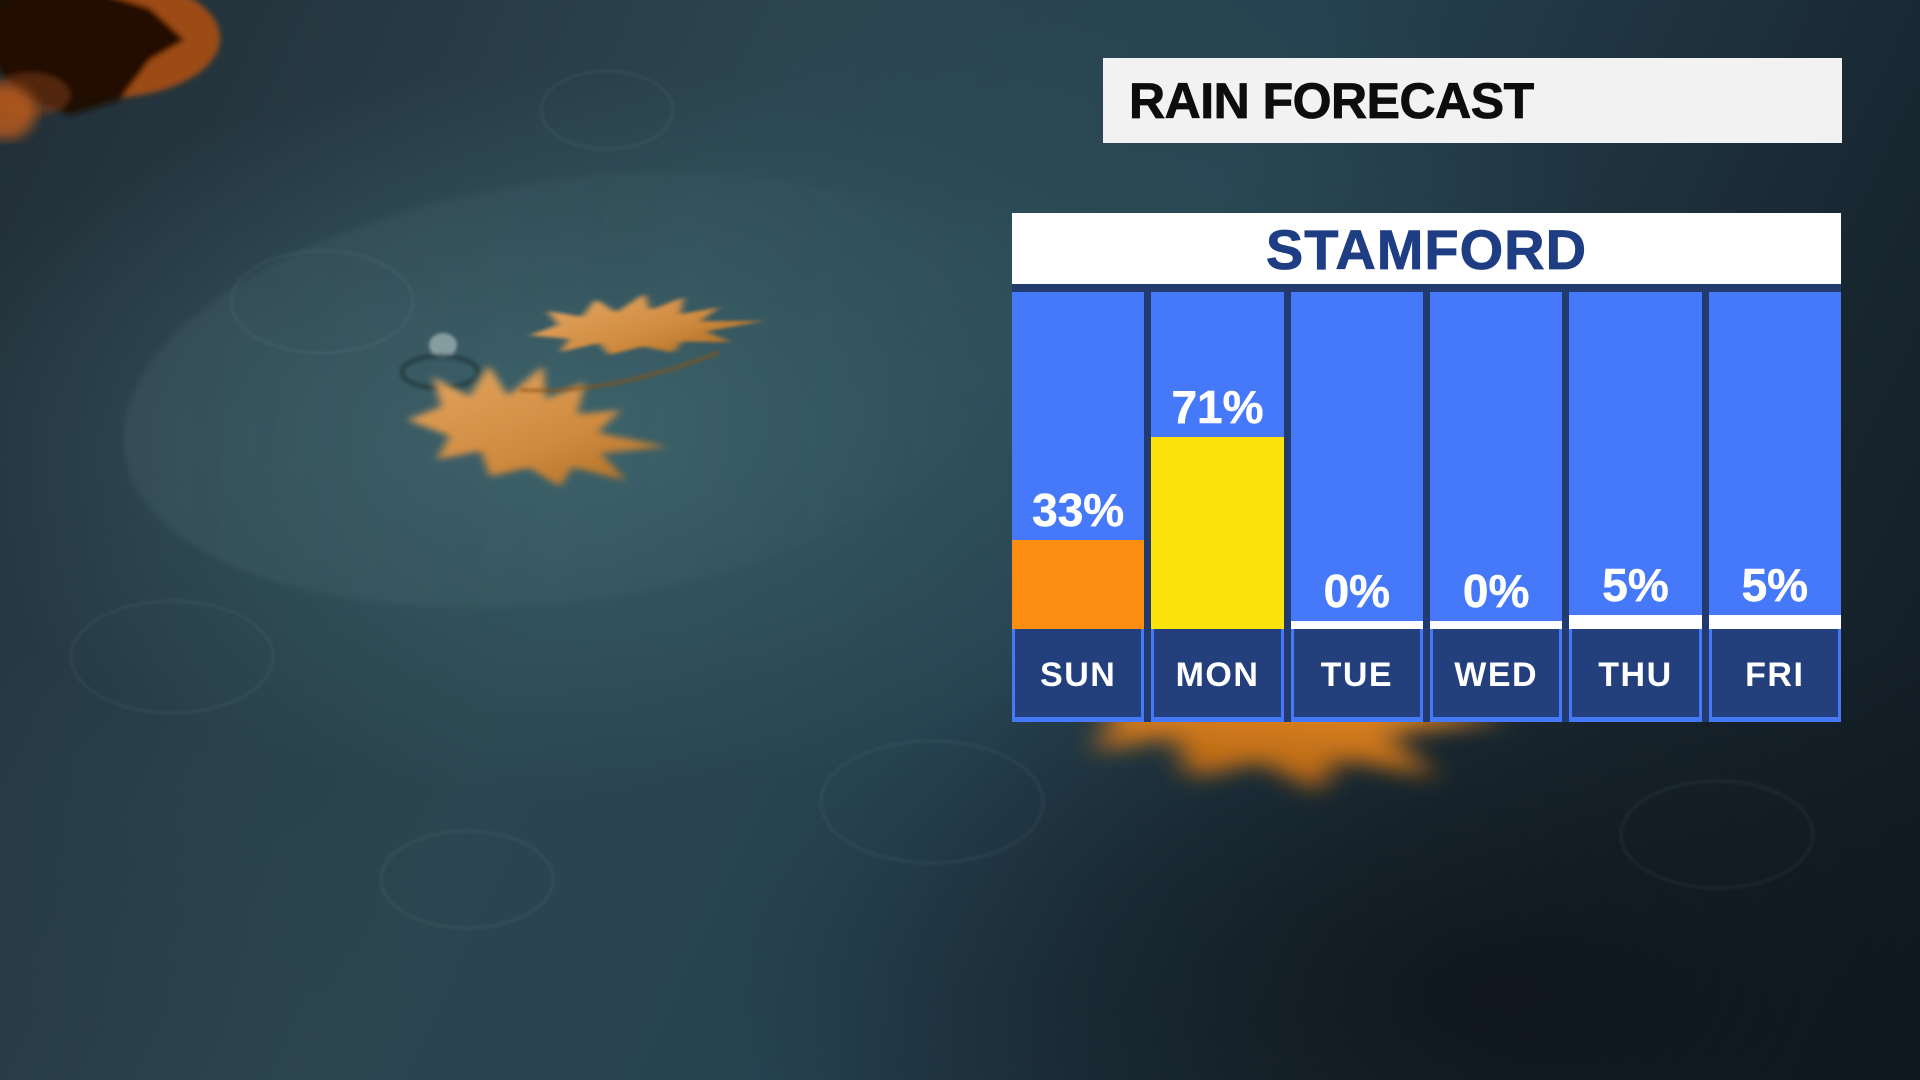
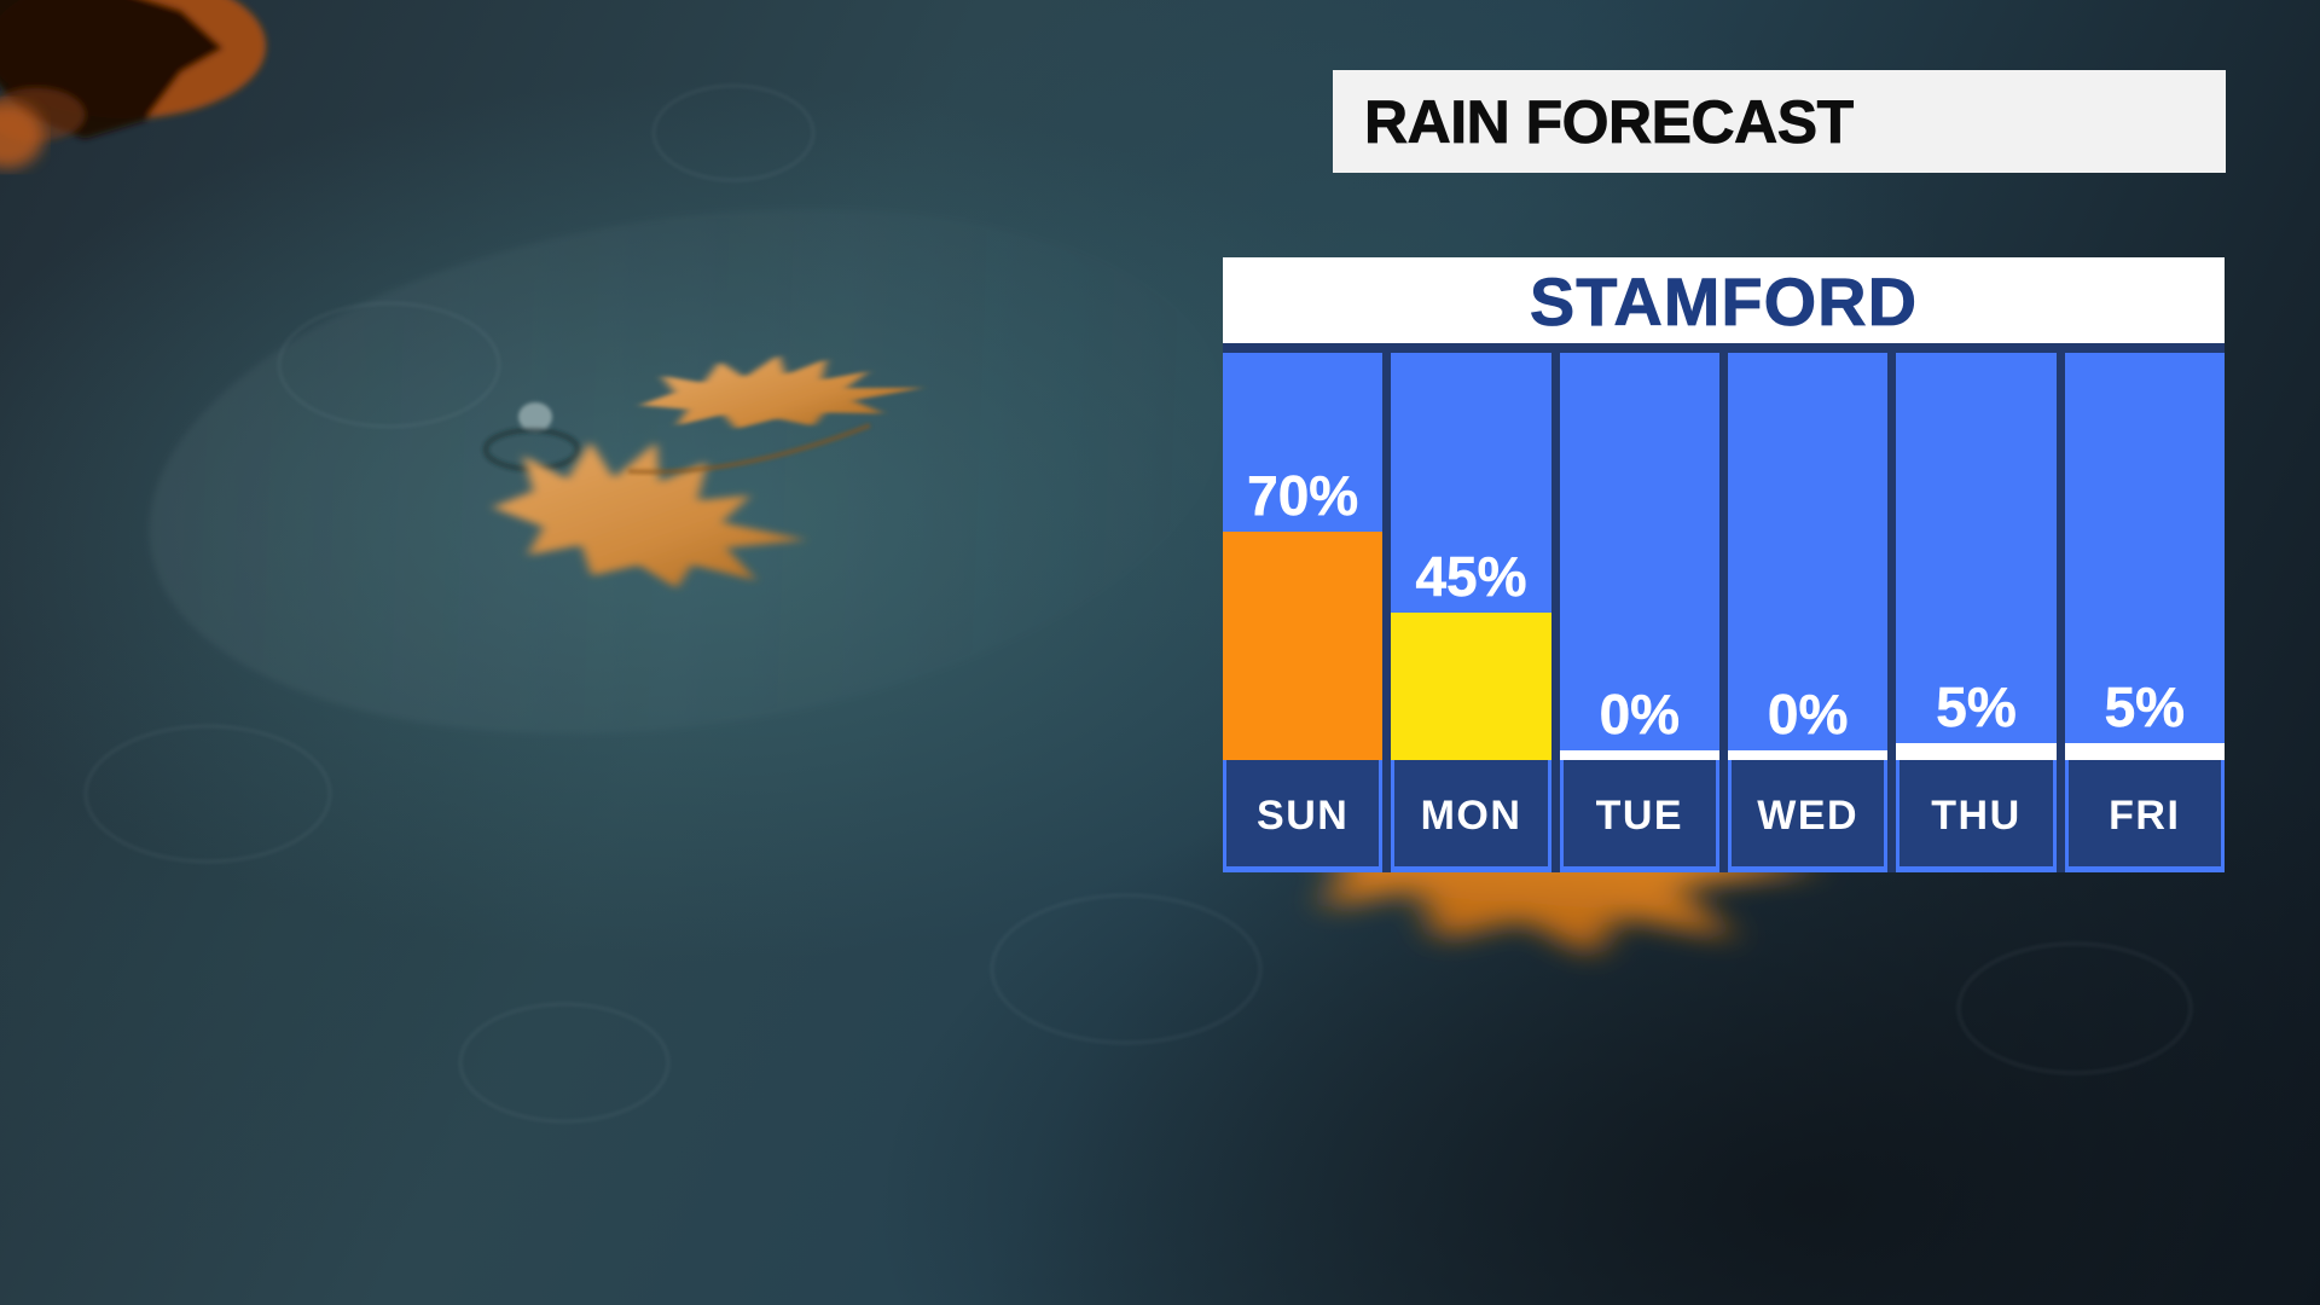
SUN: 33% -> 70%
MON: 71% -> 45%
